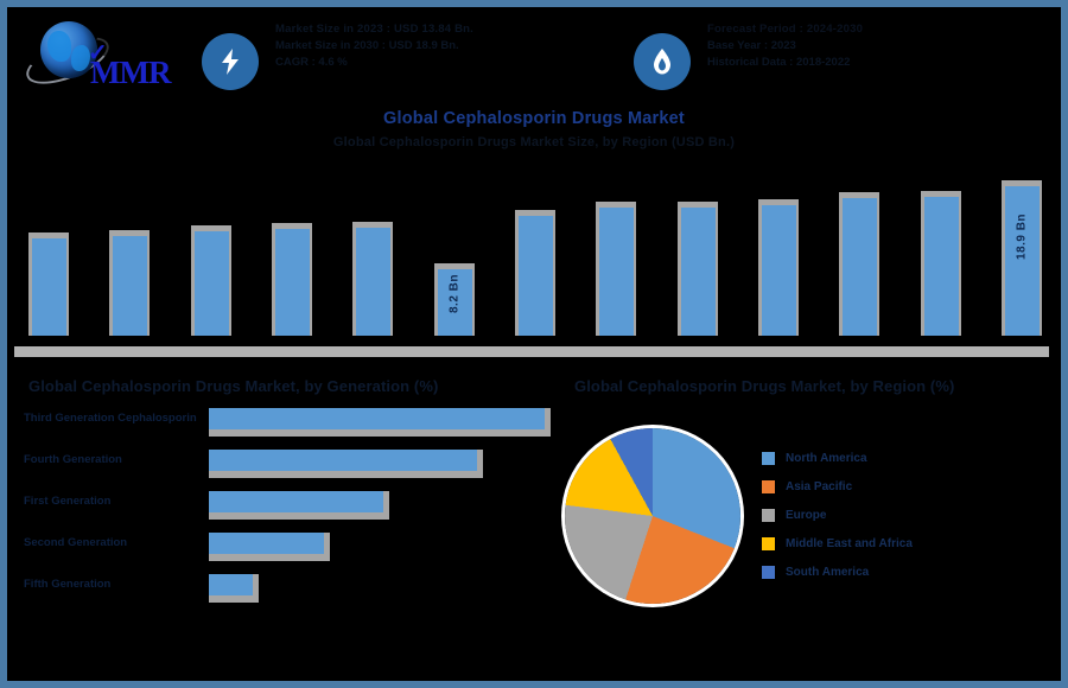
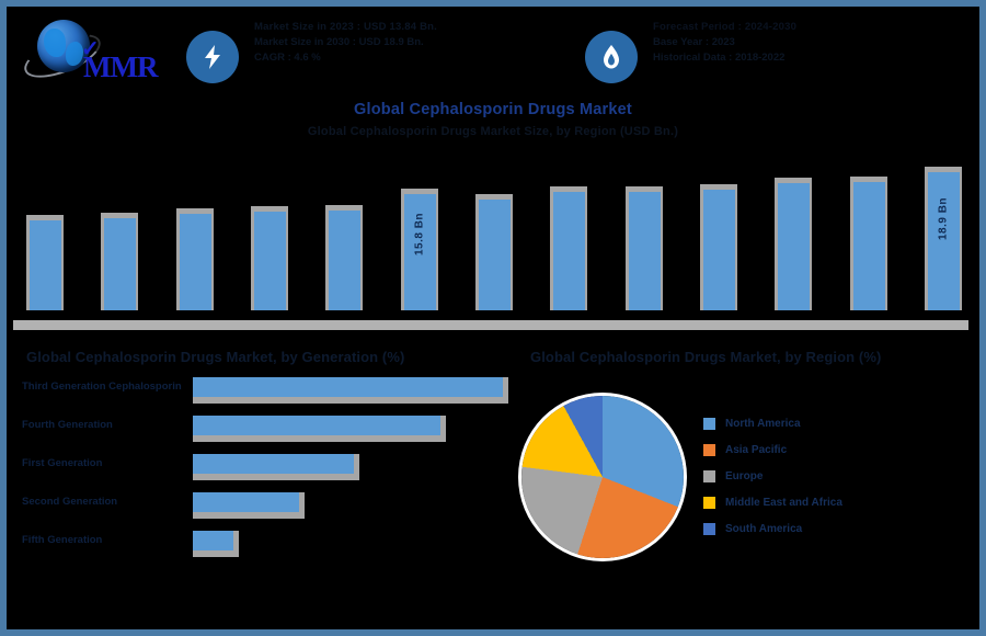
Global Cephalosporin Drugs Market/2022: 8.2 -> 15.8
